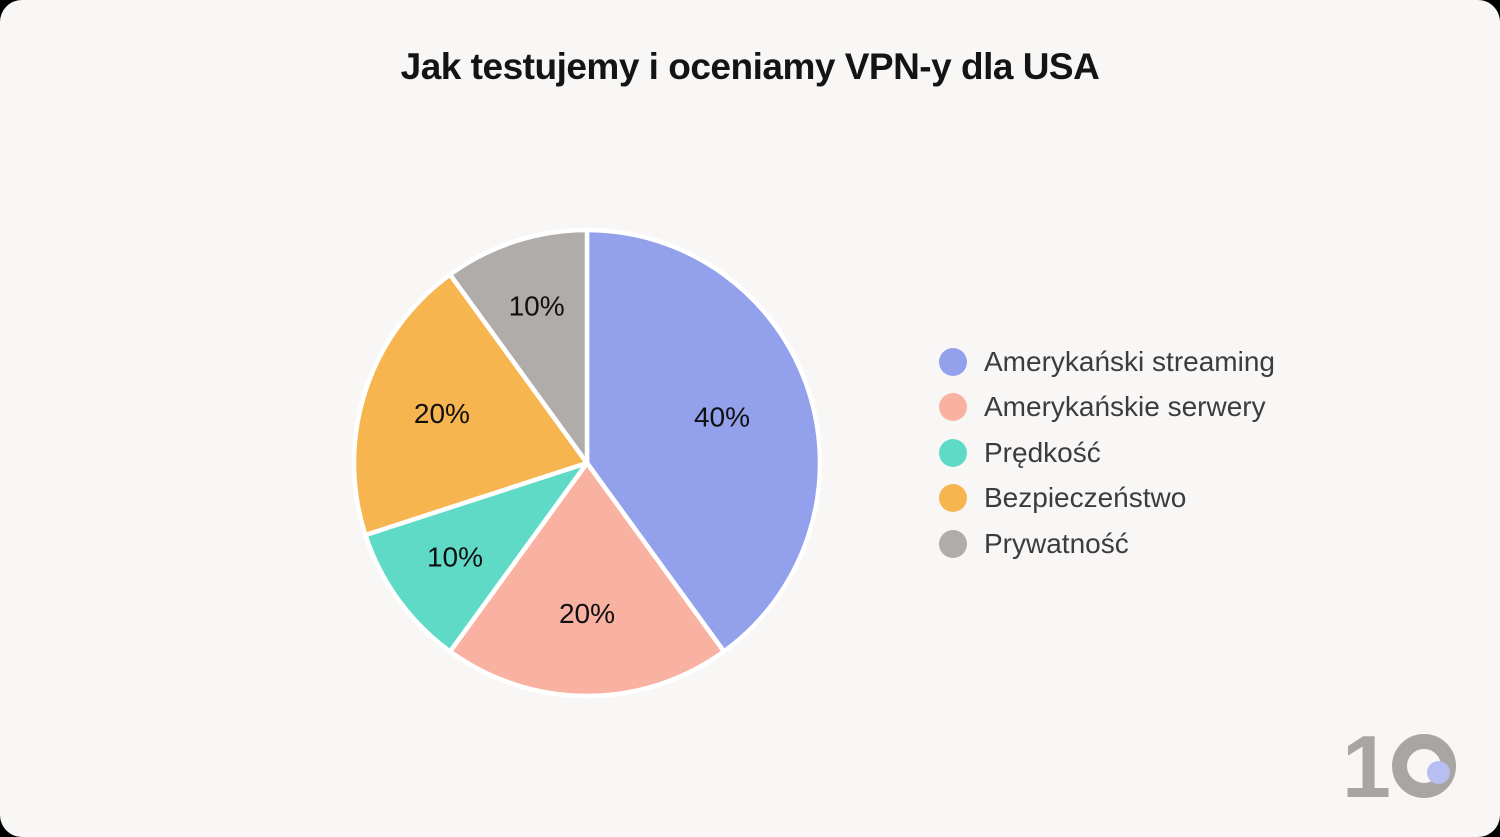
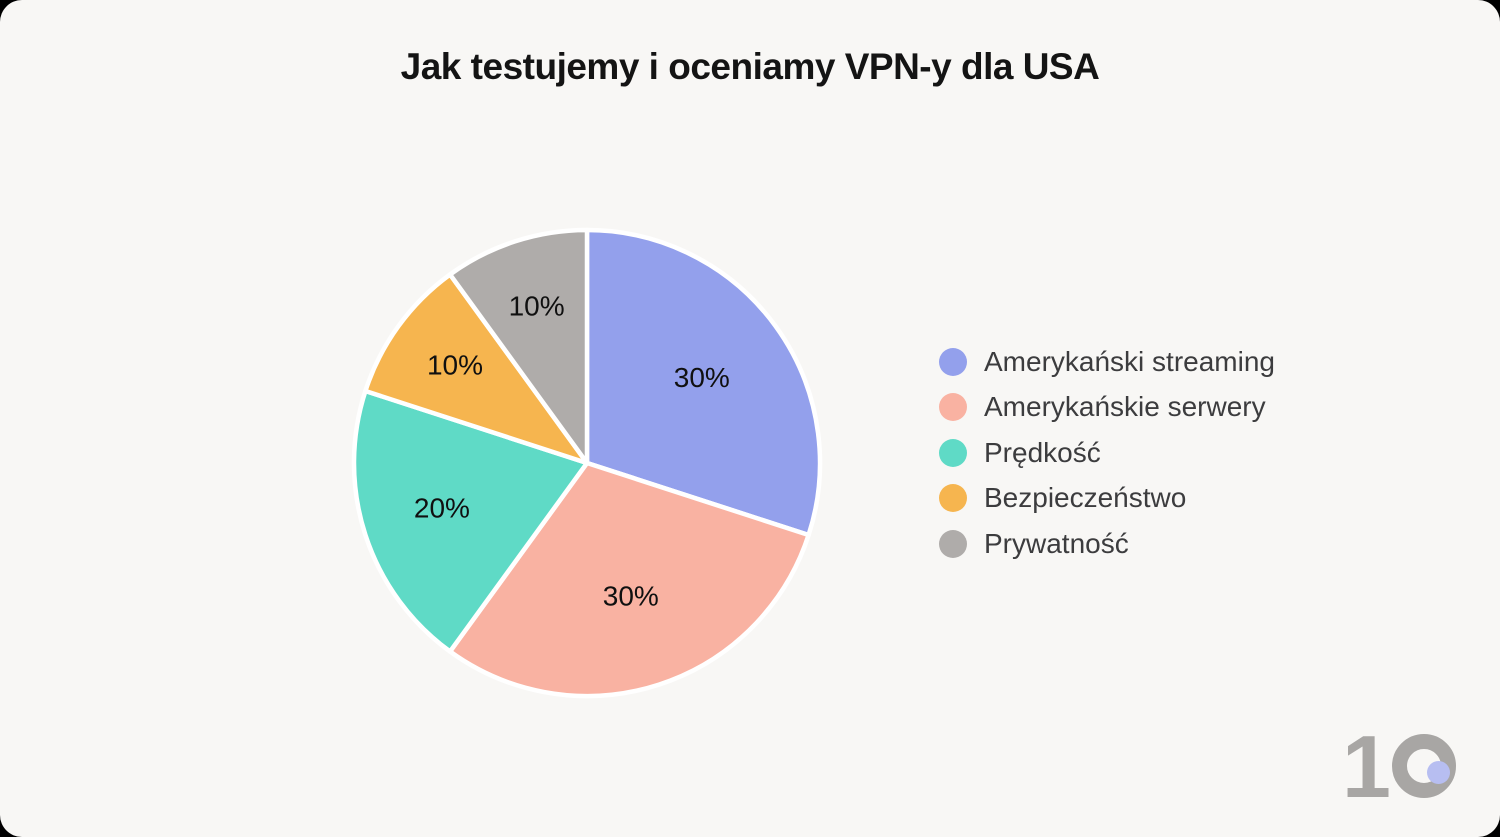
Amerykański streaming: 40% -> 30%
Amerykańskie serwery: 20% -> 30%
Prędkość: 10% -> 20%
Bezpieczeństwo: 20% -> 10%
